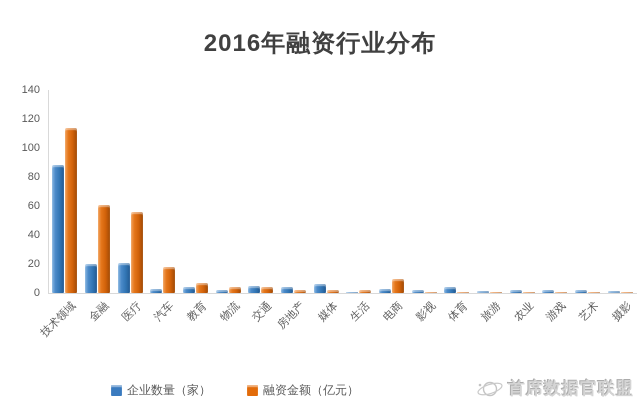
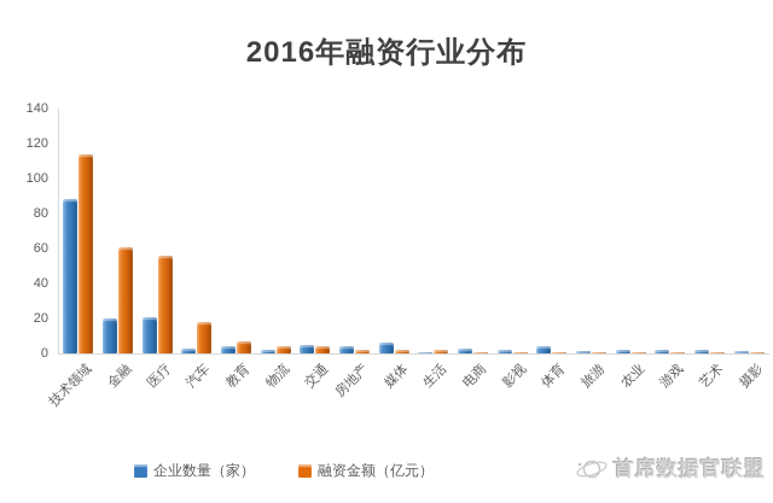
融资金额（亿元）/电商: 10 -> 1
